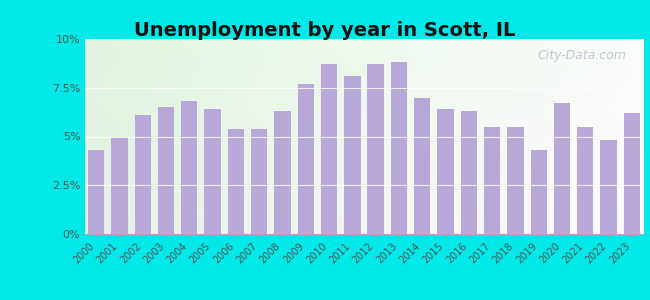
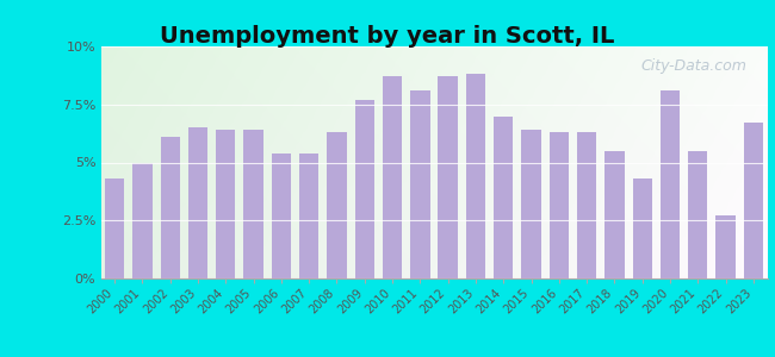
2004: 6.8% -> 6.4%
2017: 5.5% -> 6.3%
2020: 6.7% -> 8.1%
2022: 4.8% -> 2.7%
2023: 6.2% -> 6.7%
